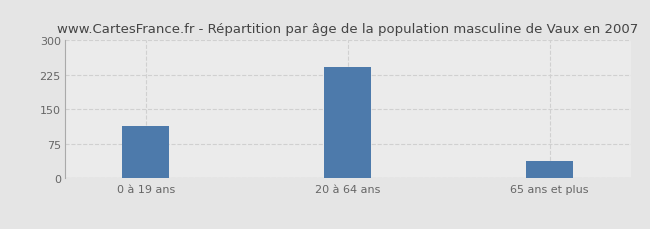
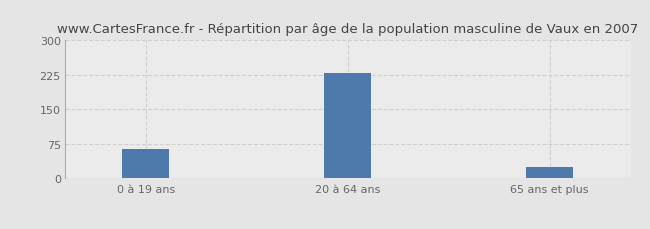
0 à 19 ans: 113 -> 65
20 à 64 ans: 243 -> 230
65 ans et plus: 38 -> 25
